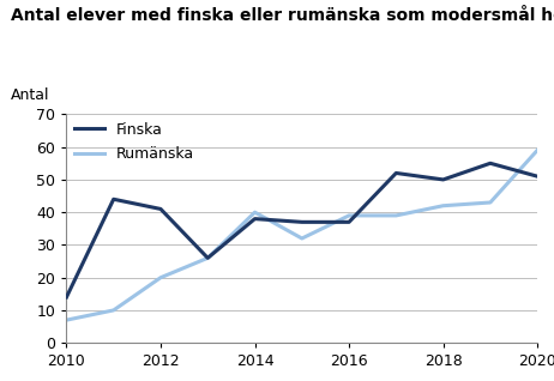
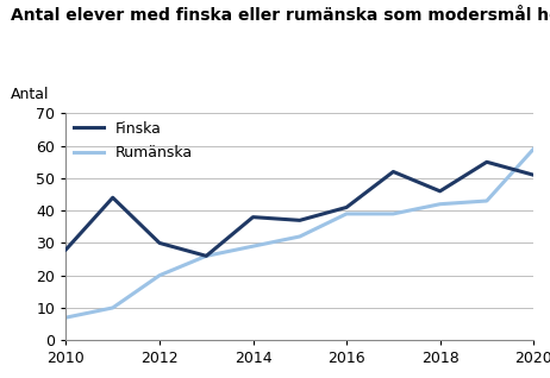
Finska/2010: 14 -> 28
Finska/2012: 41 -> 30
Rumänska/2014: 40 -> 29
Finska/2016: 37 -> 41
Finska/2018: 50 -> 46
